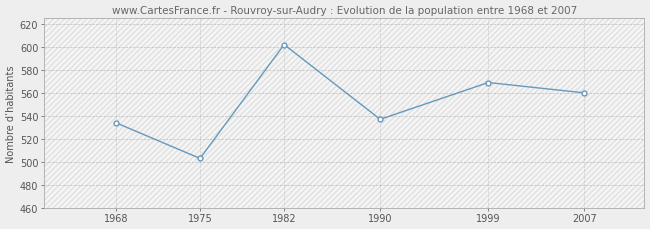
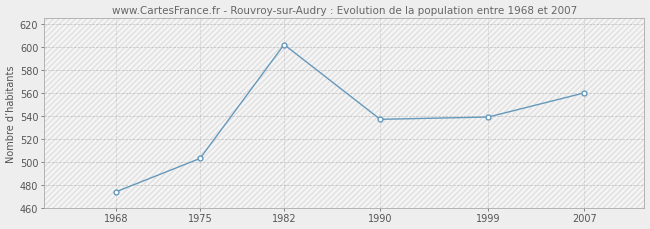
1968: 534 -> 474
1999: 569 -> 539
